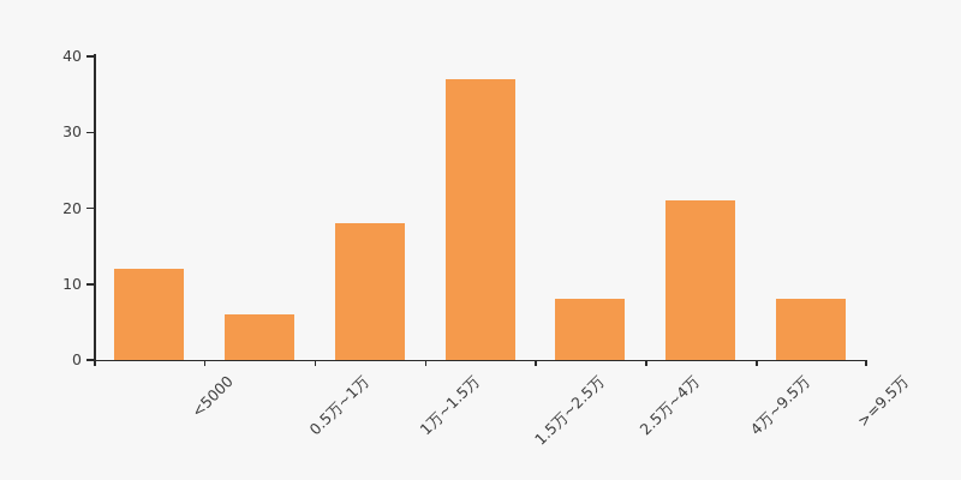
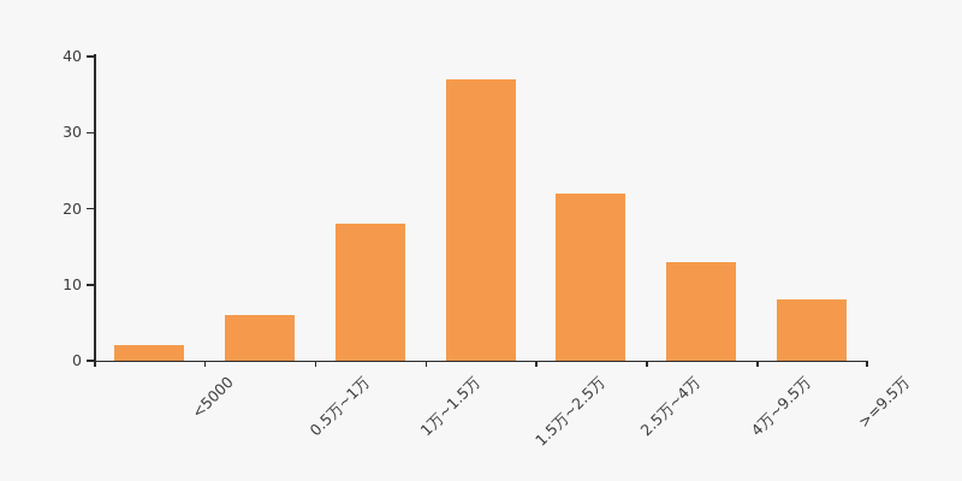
<5000: 12 -> 2
2.5万~4万: 8 -> 22
4万~9.5万: 21 -> 13
